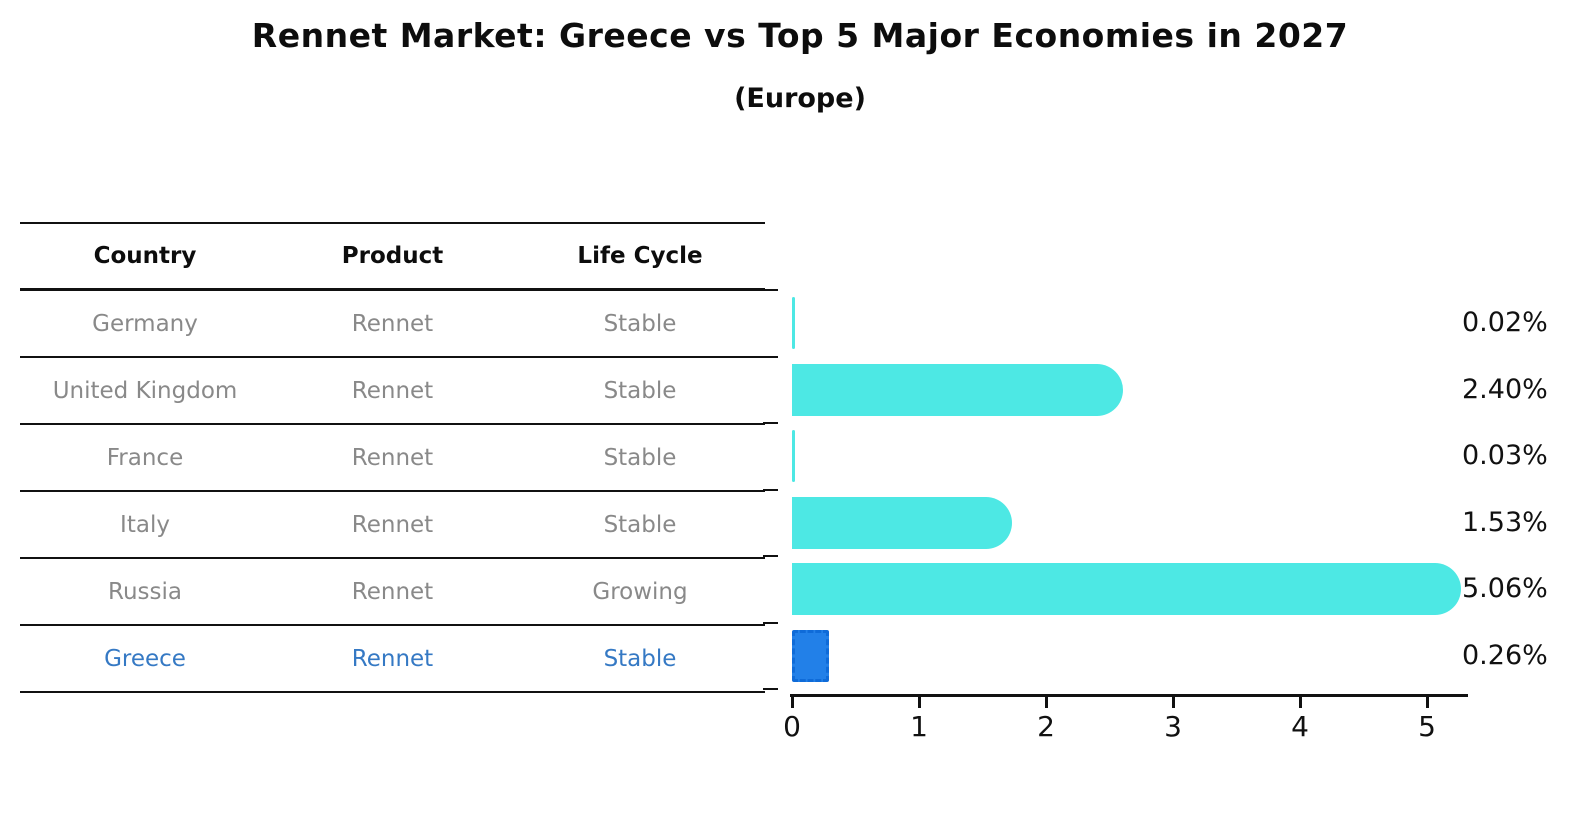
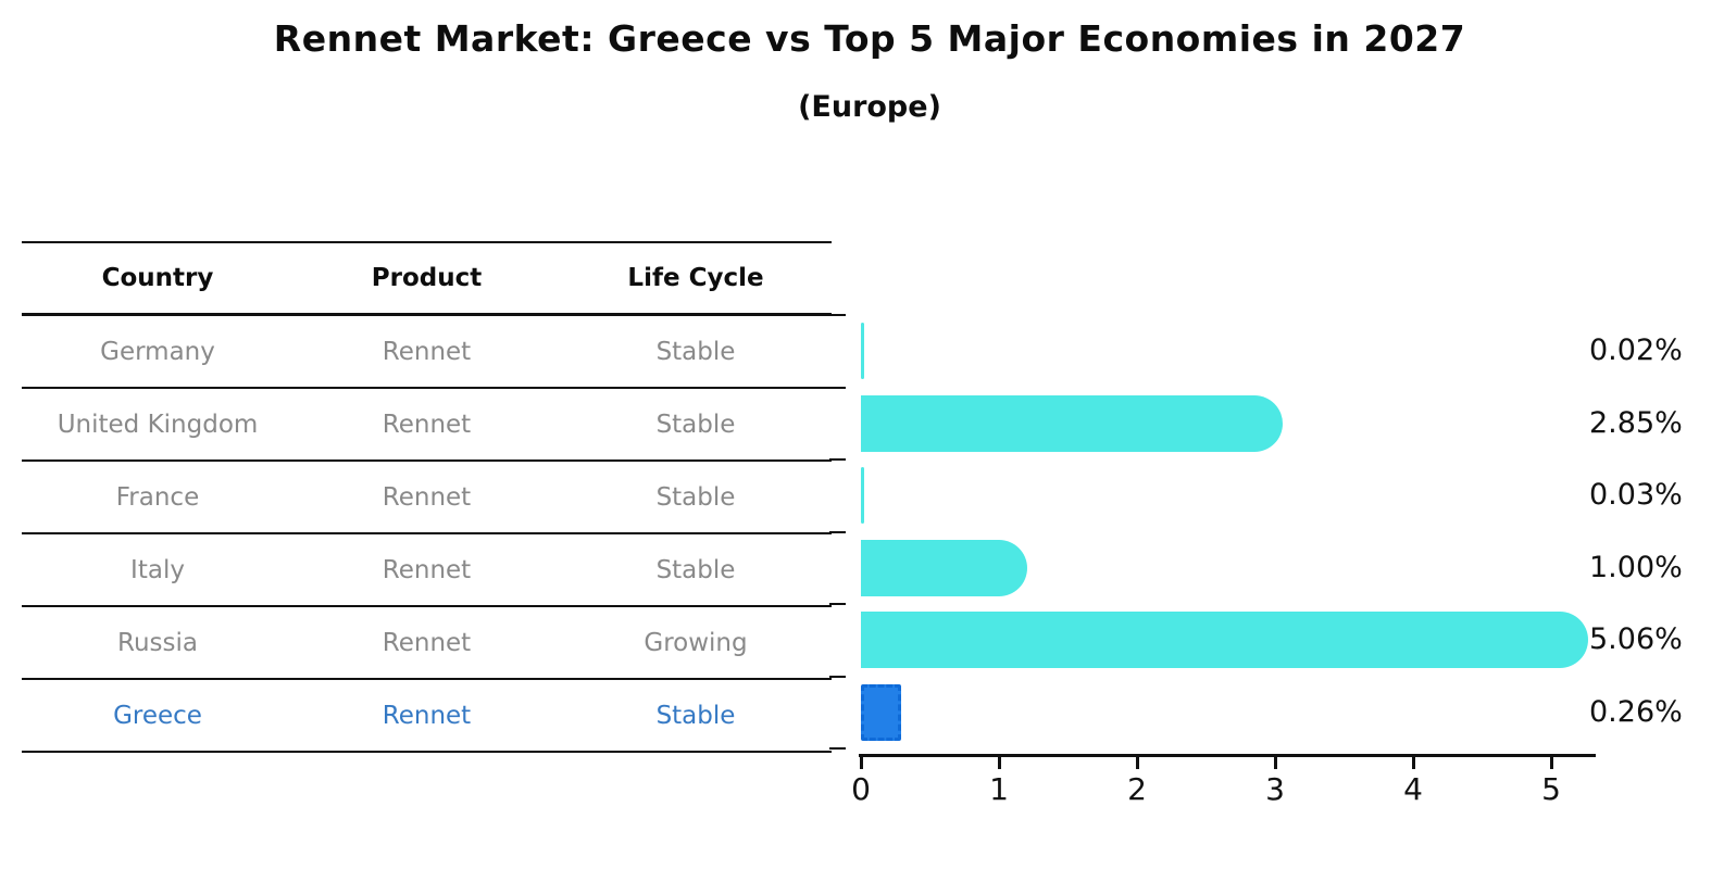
United Kingdom: 2.40% -> 2.85%
Italy: 1.53% -> 1.00%
